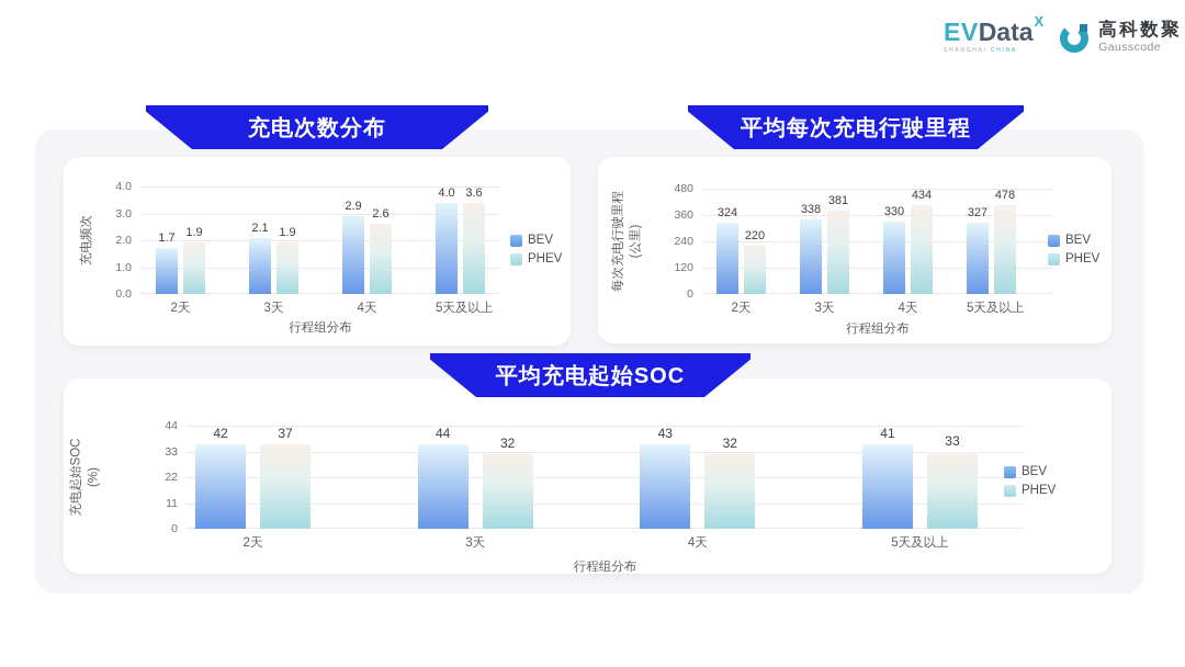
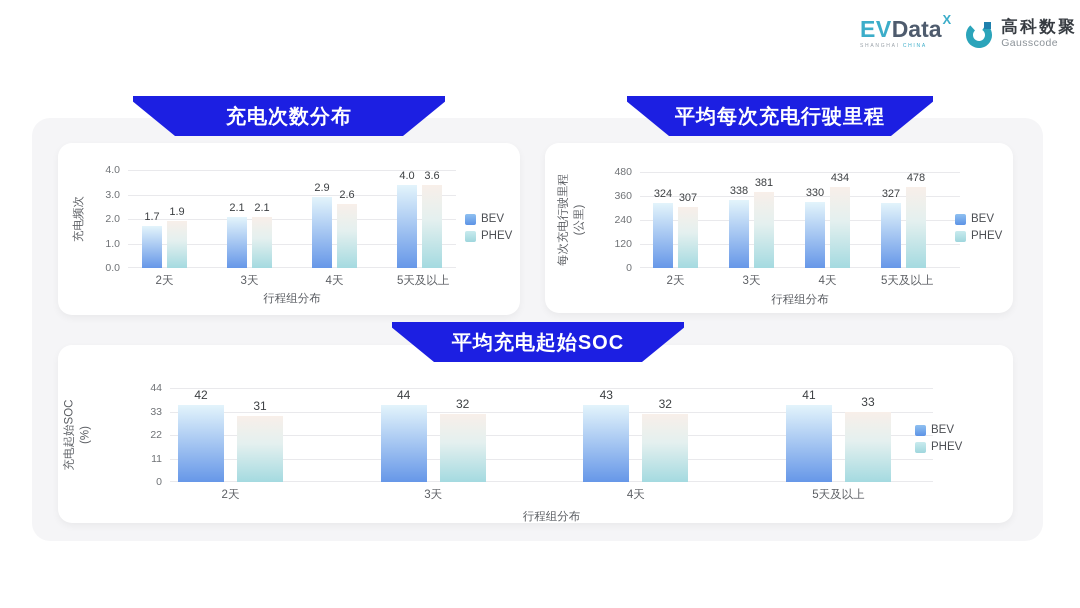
充电次数分布/PHEV/3天: 1.9 -> 2.1
平均每次充电行驶里程/PHEV/2天: 220 -> 307
平均充电起始SOC/PHEV/2天: 37 -> 31
